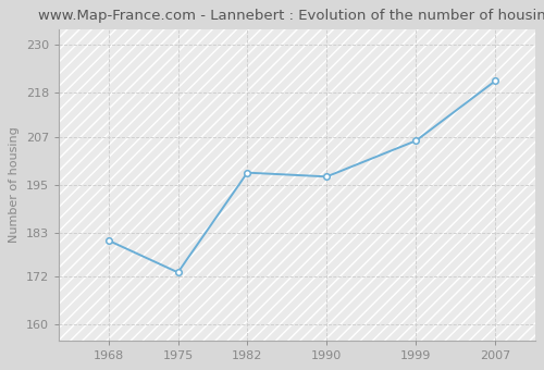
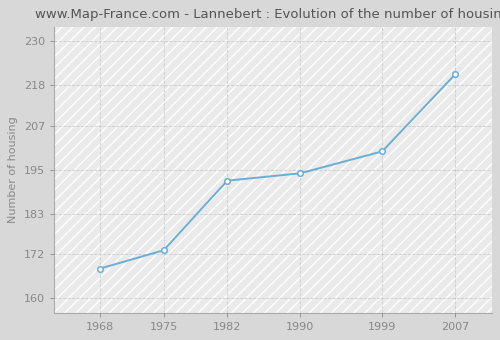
1968: 181 -> 168
1982: 198 -> 192
1990: 197 -> 194
1999: 206 -> 200
